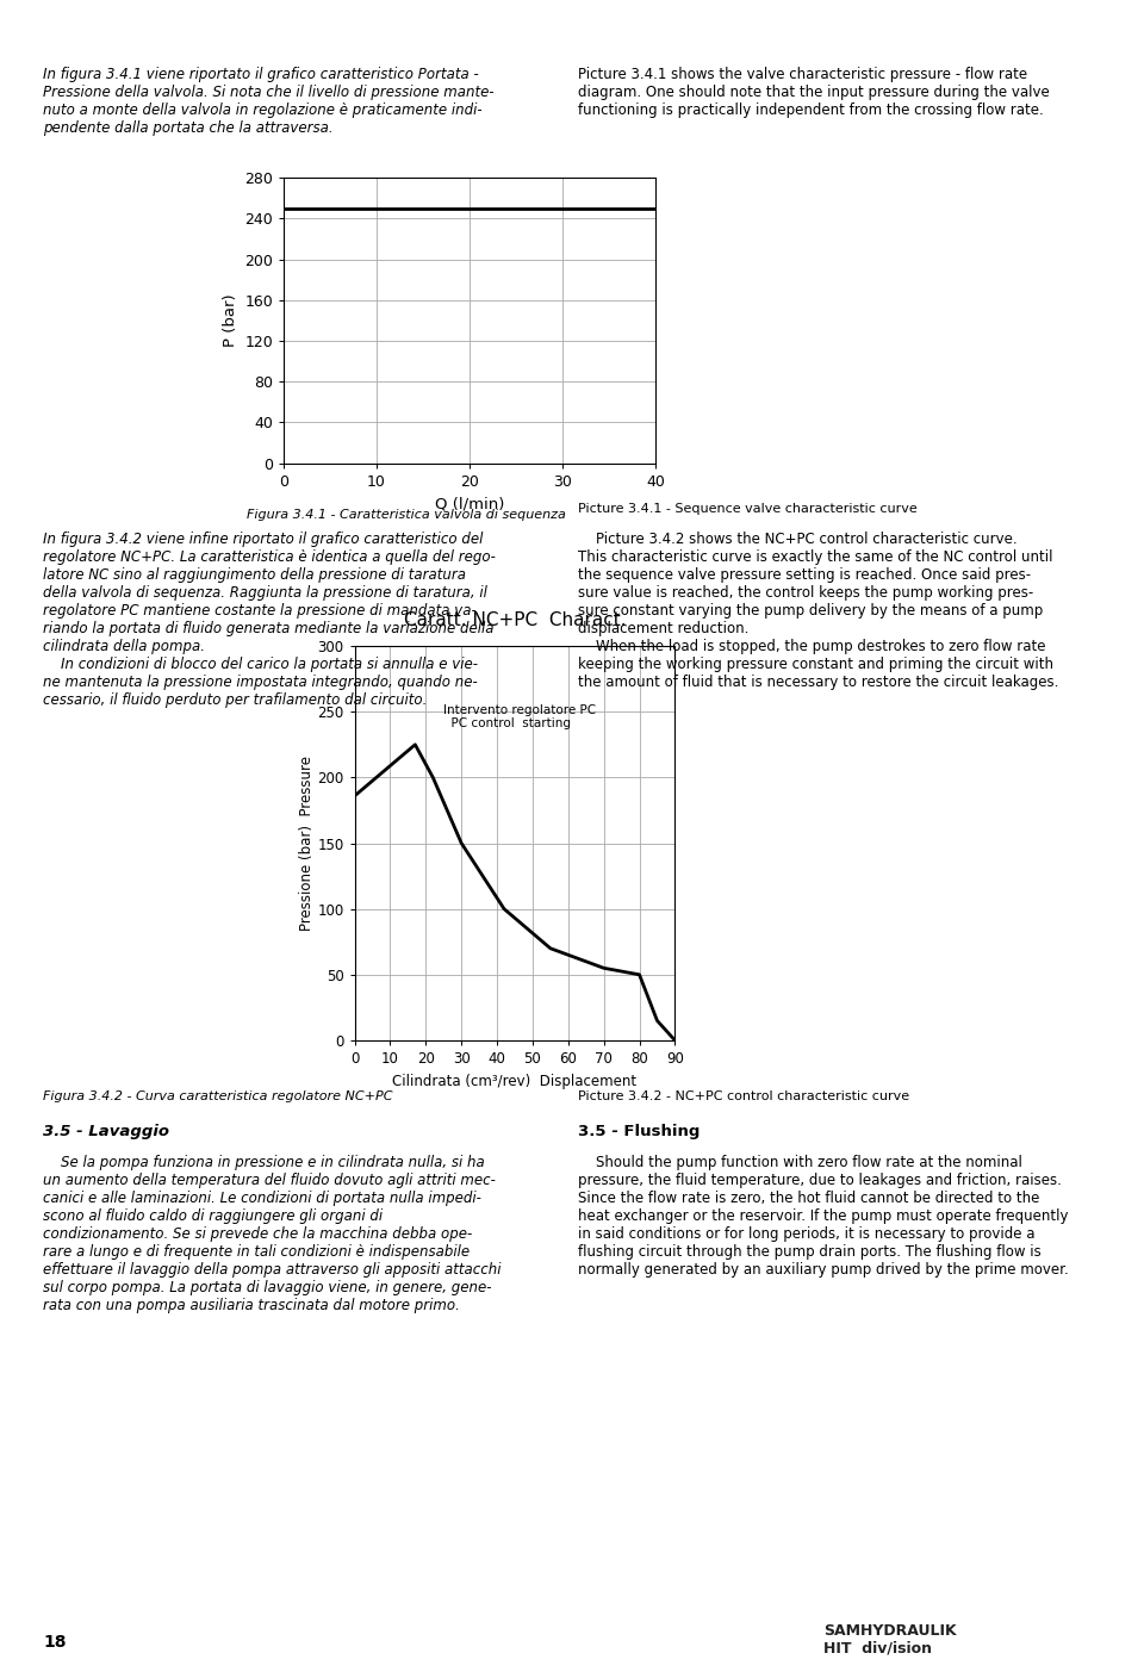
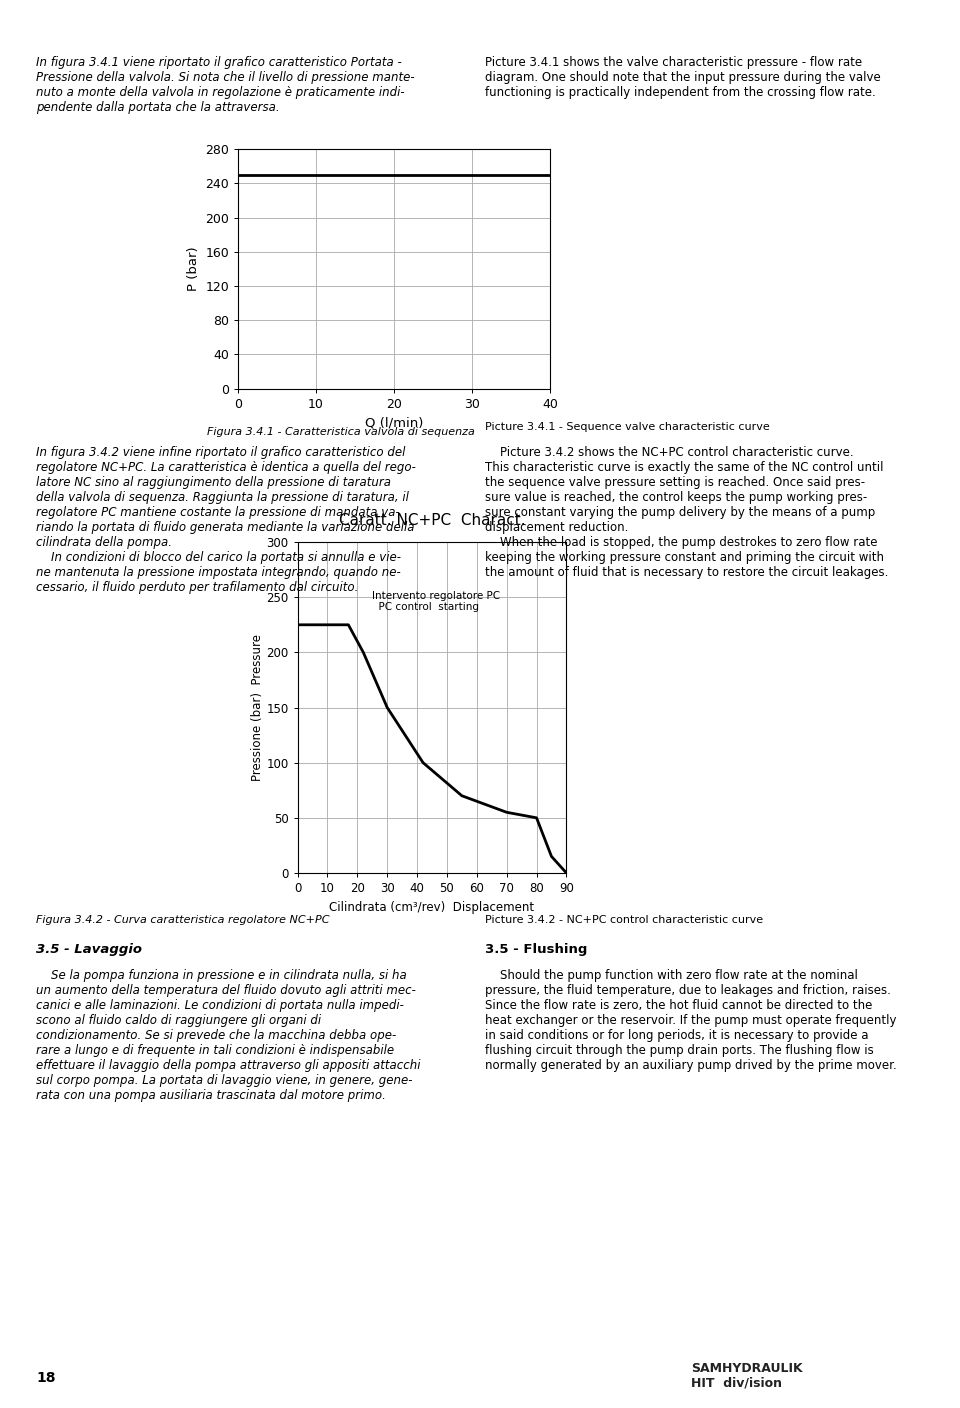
0: 186 -> 225
